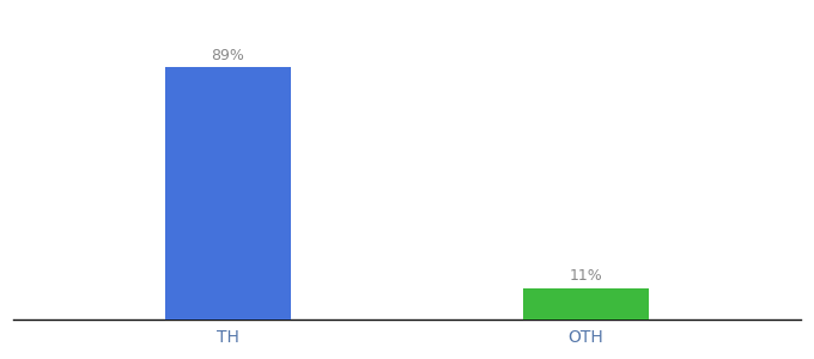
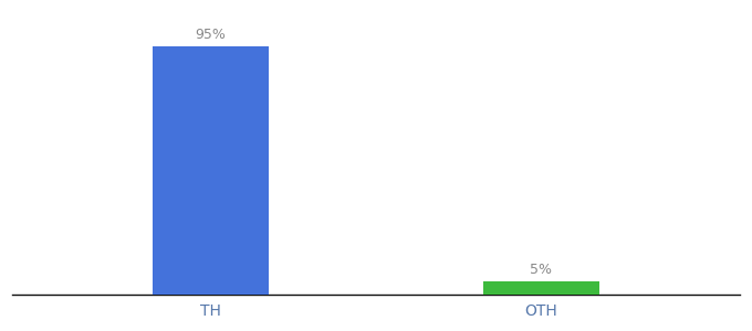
TH: 89% -> 95%
OTH: 11% -> 5%
